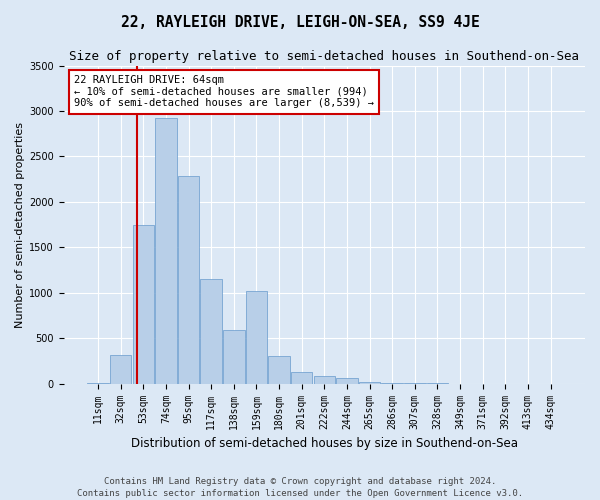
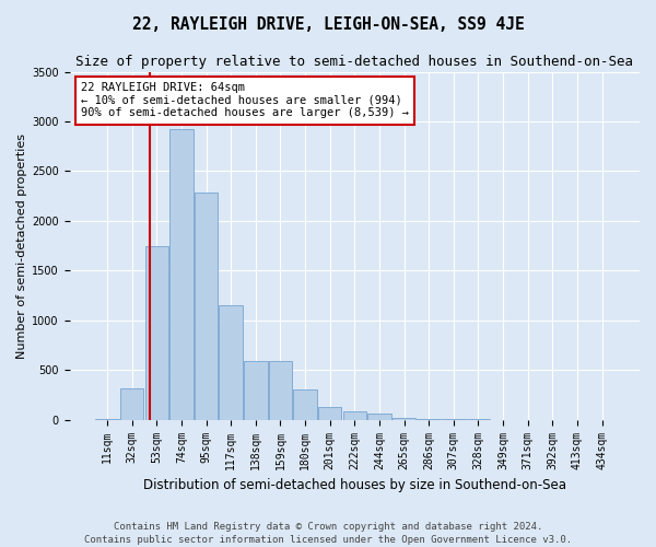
159sqm: 1020 -> 590
